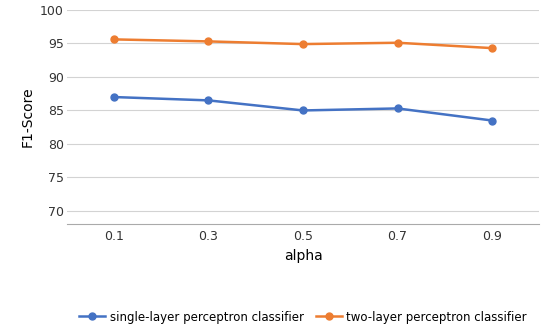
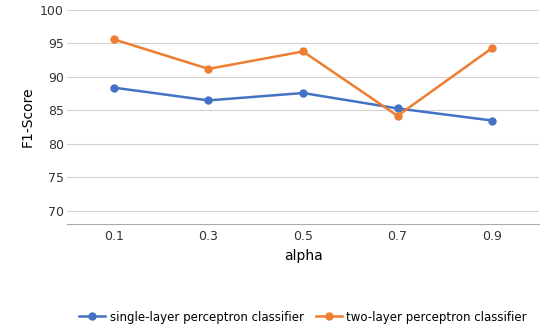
single-layer perceptron classifier/0.1: 87.0 -> 88.4
two-layer perceptron classifier/0.3: 95.3 -> 91.2
single-layer perceptron classifier/0.5: 85.0 -> 87.6
two-layer perceptron classifier/0.5: 94.9 -> 93.8
two-layer perceptron classifier/0.7: 95.1 -> 84.2
